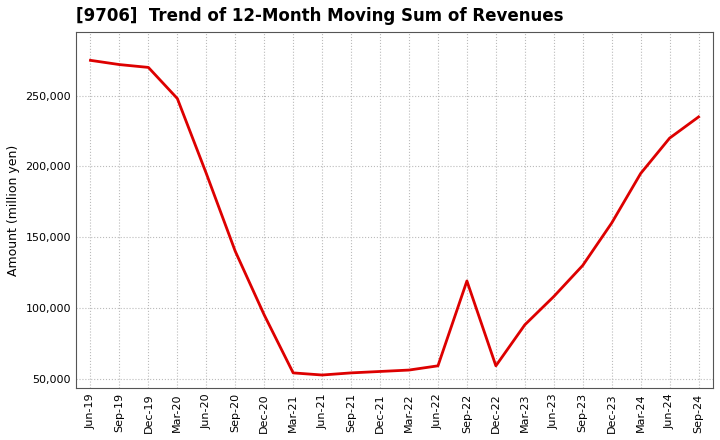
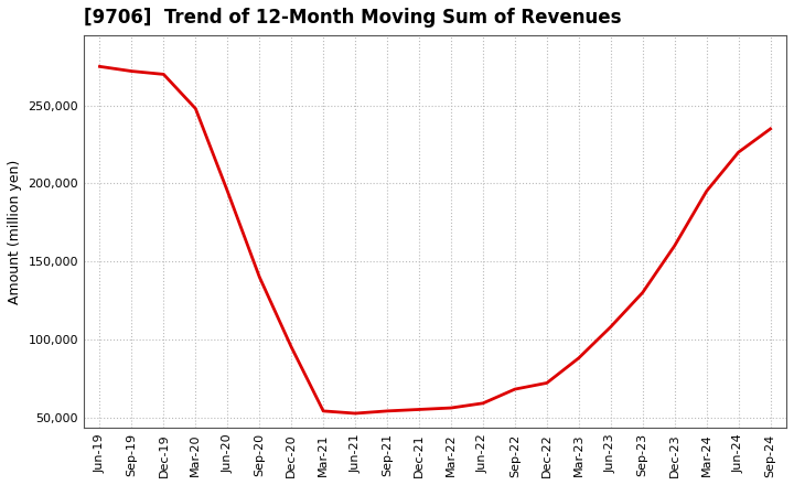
Sep-22: 119,000 -> 68,000
Dec-22: 59,000 -> 72,000
